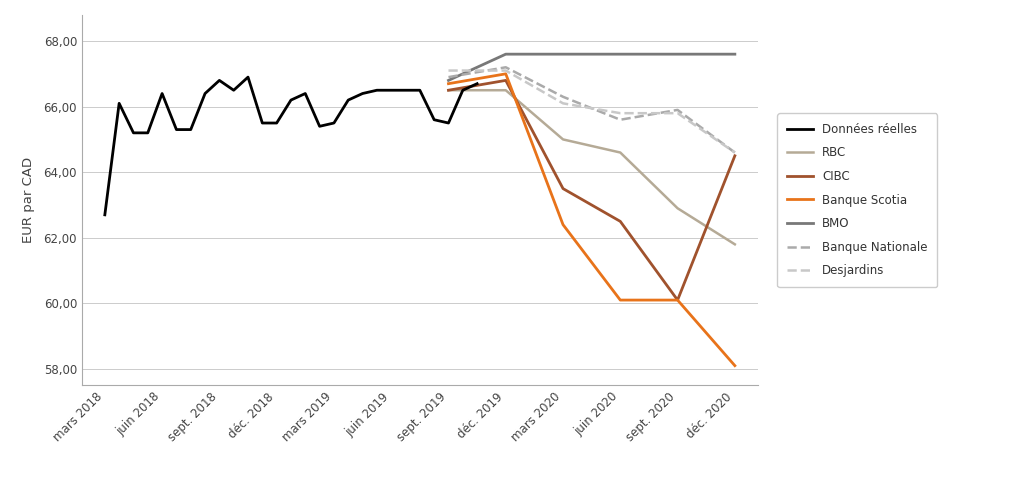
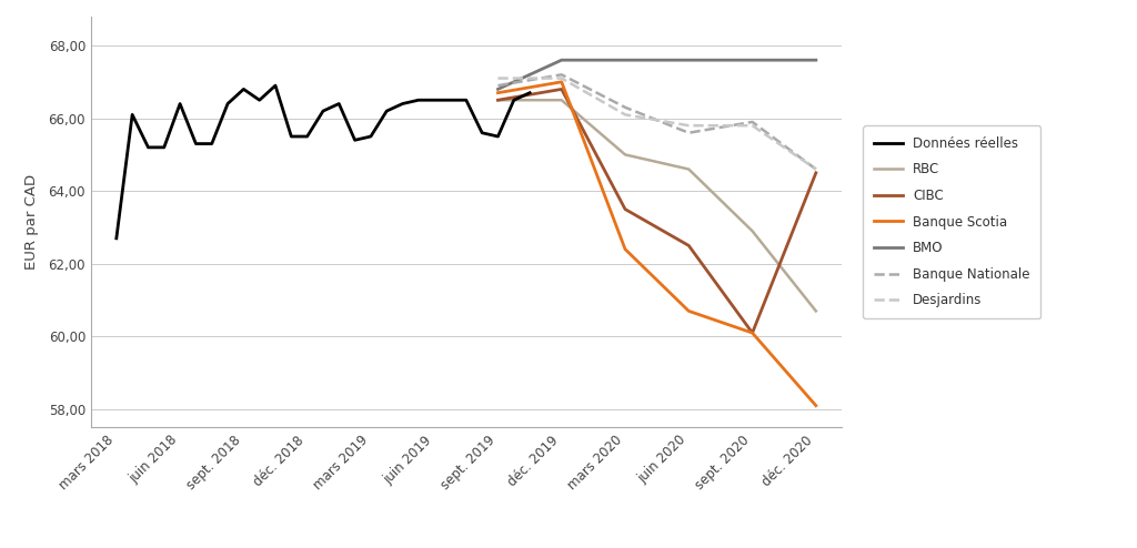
Banque Scotia/juin 2020: 60,1 -> 60,7
RBC/déc. 2020: 61,8 -> 60,7
